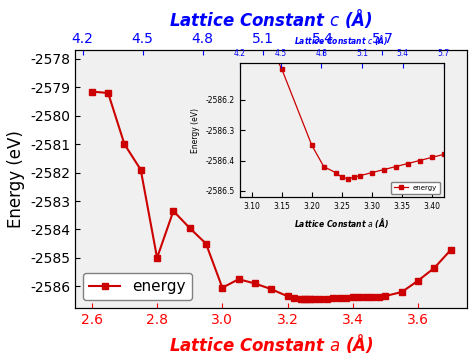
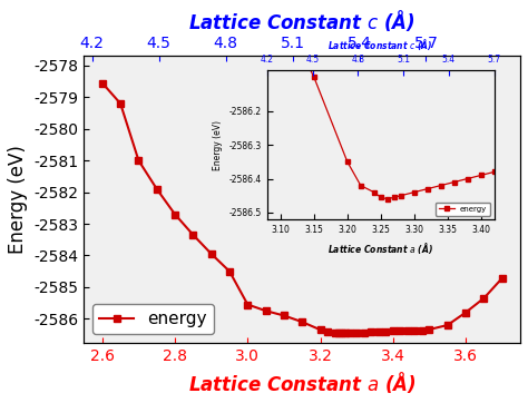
2.6: -2579.15 -> -2578.55
2.8: -2585.00 -> -2582.70
3.0: -2586.05 -> -2585.55
